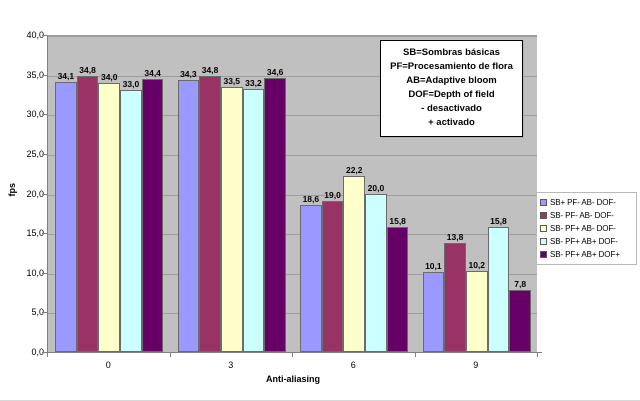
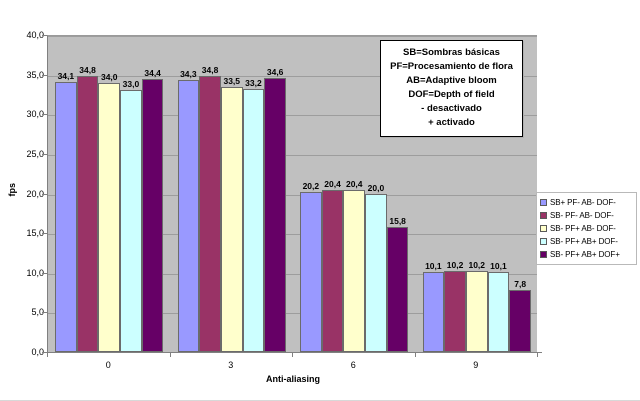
SB+ PF- AB- DOF-/6: 18,6 -> 20,2
SB- PF- AB- DOF-/6: 19,0 -> 20,4
SB- PF+ AB- DOF-/6: 22,2 -> 20,4
SB- PF- AB- DOF-/9: 13,8 -> 10,2
SB- PF+ AB+ DOF-/9: 15,8 -> 10,1
